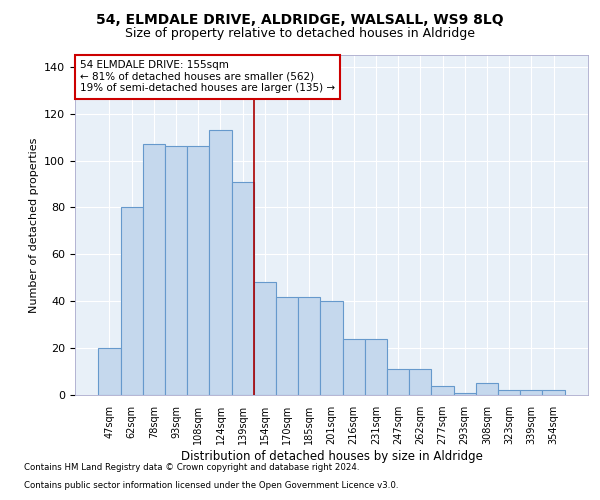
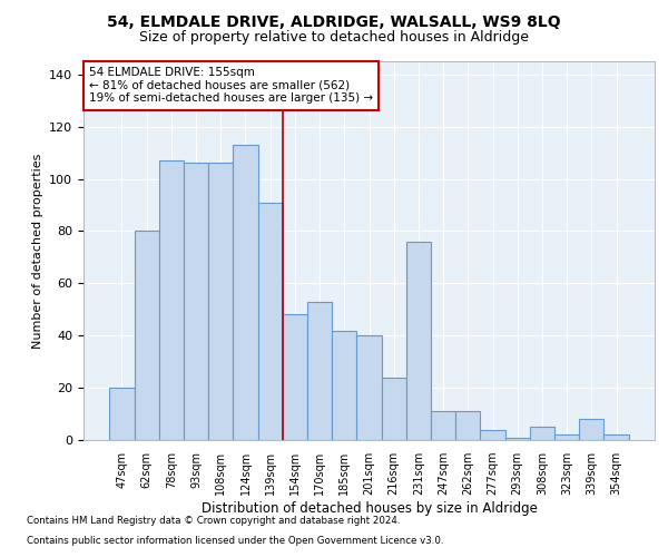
170sqm: 42 -> 53
231sqm: 24 -> 76
339sqm: 2 -> 8
